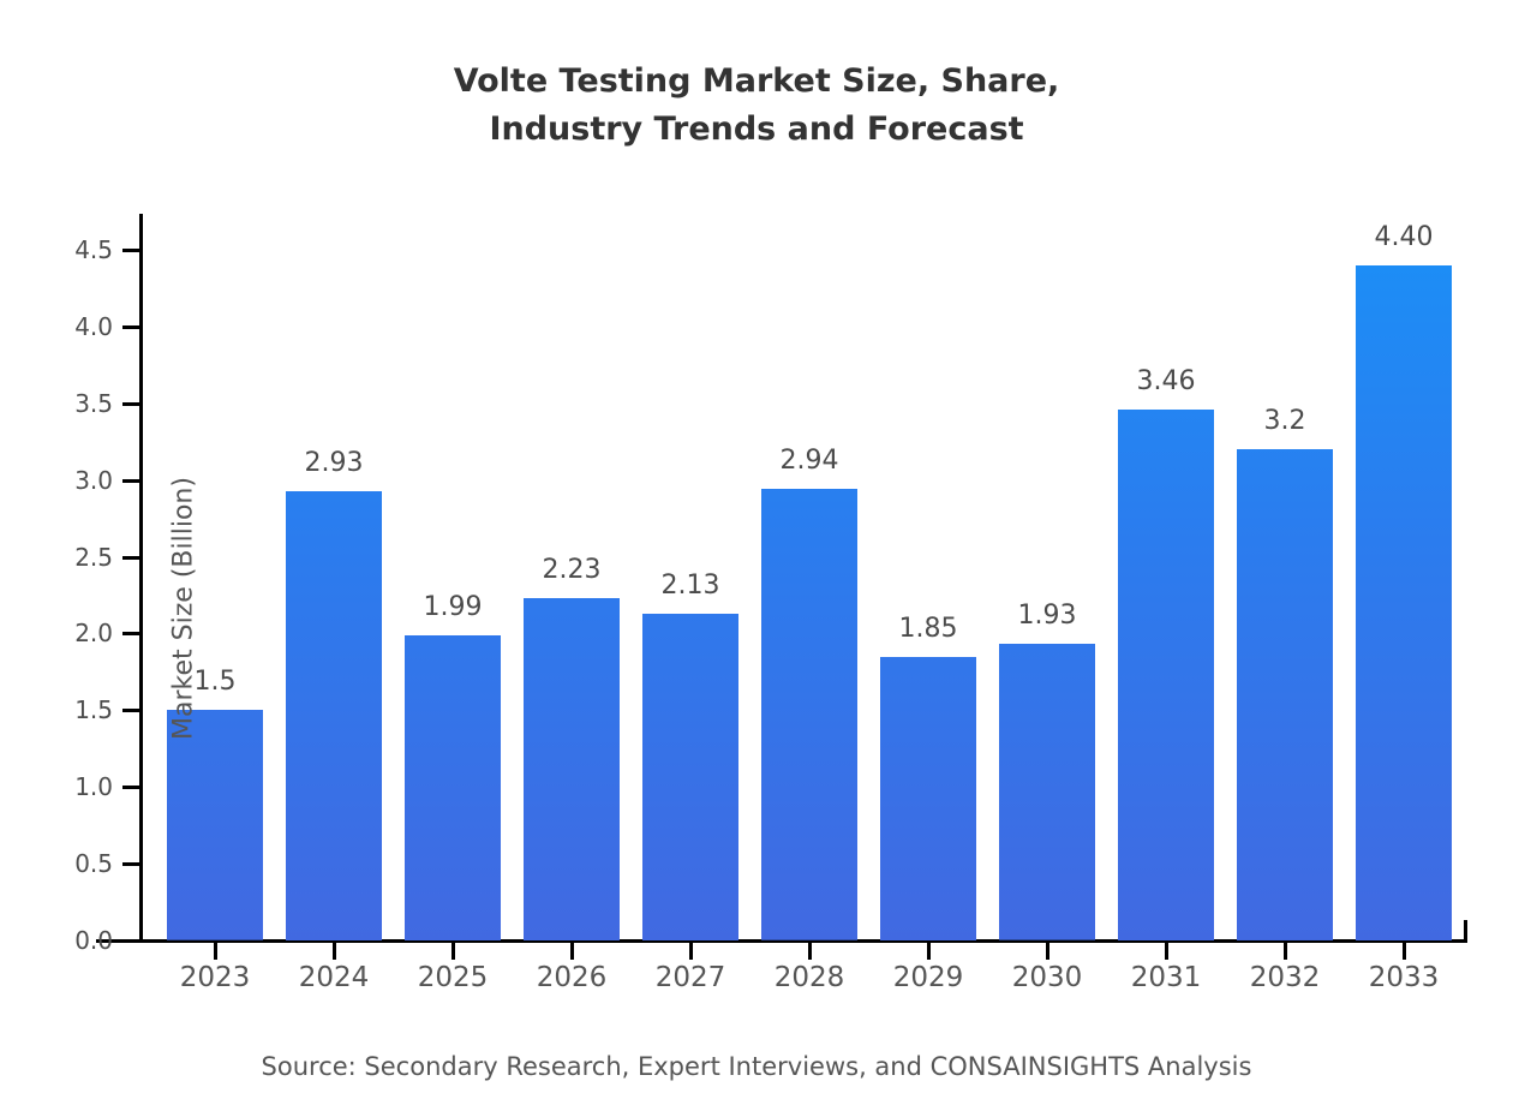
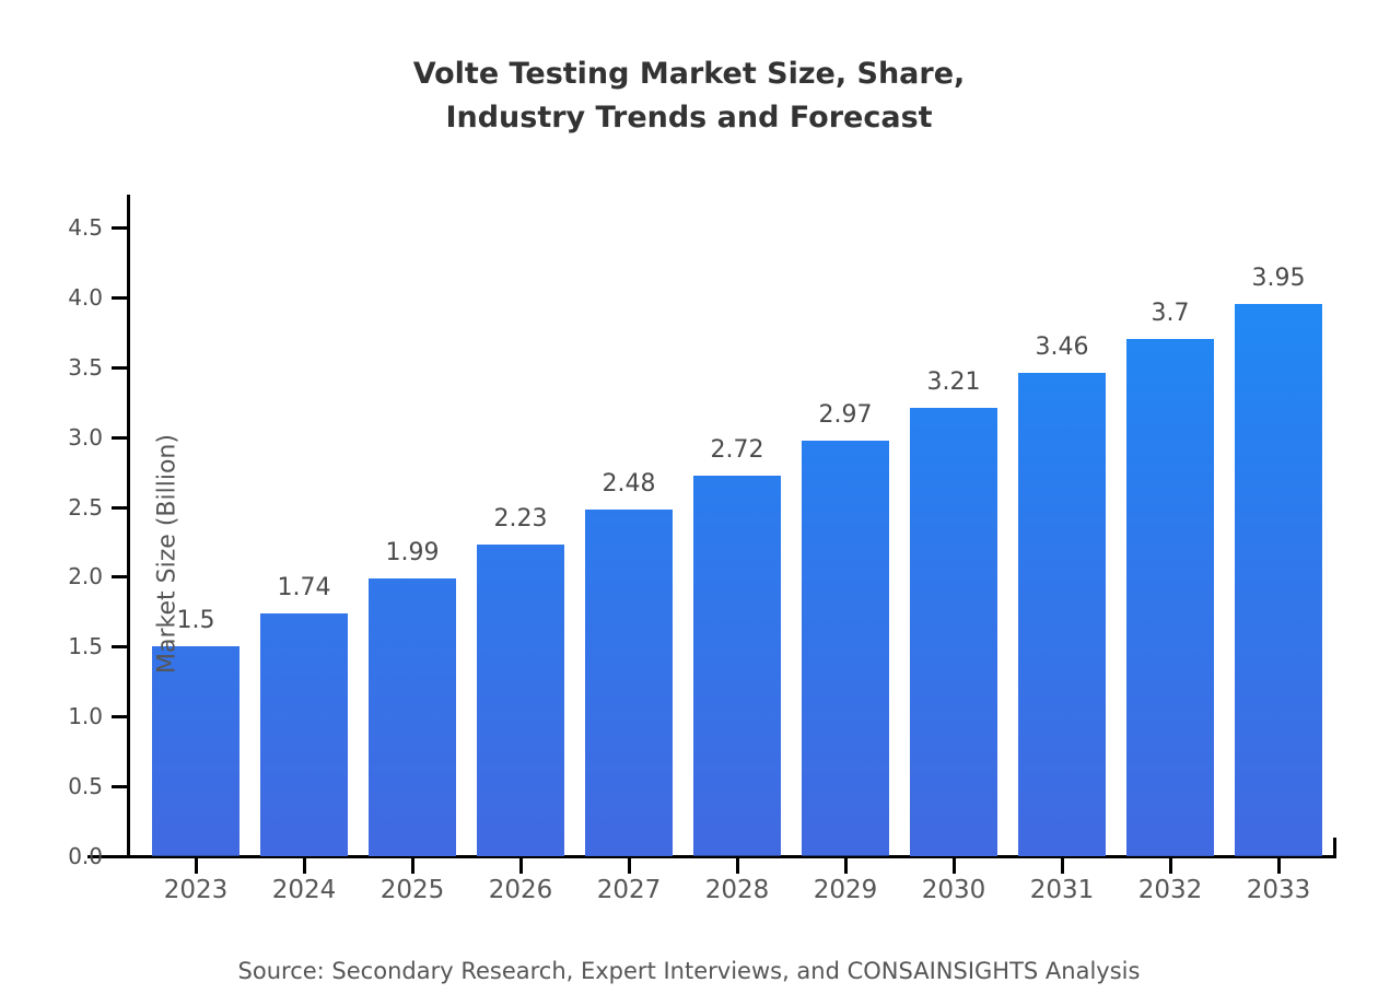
2024: 2.93 -> 1.74
2027: 2.13 -> 2.48
2028: 2.94 -> 2.72
2029: 1.85 -> 2.97
2030: 1.93 -> 3.21
2032: 3.2 -> 3.7
2033: 4.40 -> 3.95
